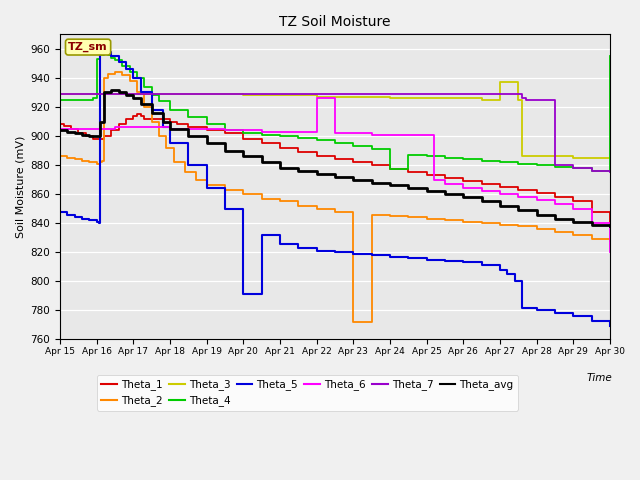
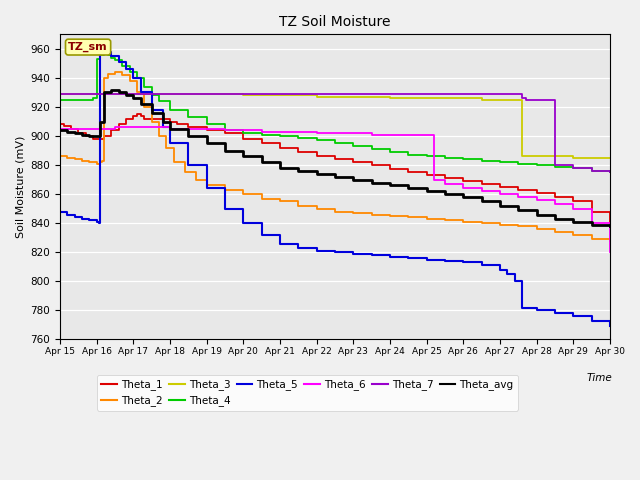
Theta_5/Apr 20: 791 -> 840
Theta_6/Apr 22: 926 -> 902
Theta_2/Apr 23: 772 -> 847
Theta_4/Apr 24: 877 -> 889
Theta_3/Apr 27: 937 -> 925
Theta_4/Apr 30: 955 -> 875
